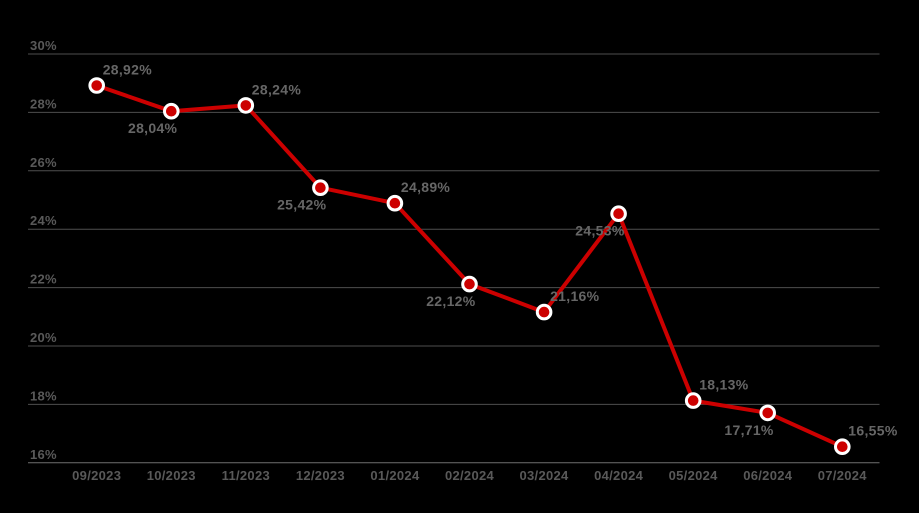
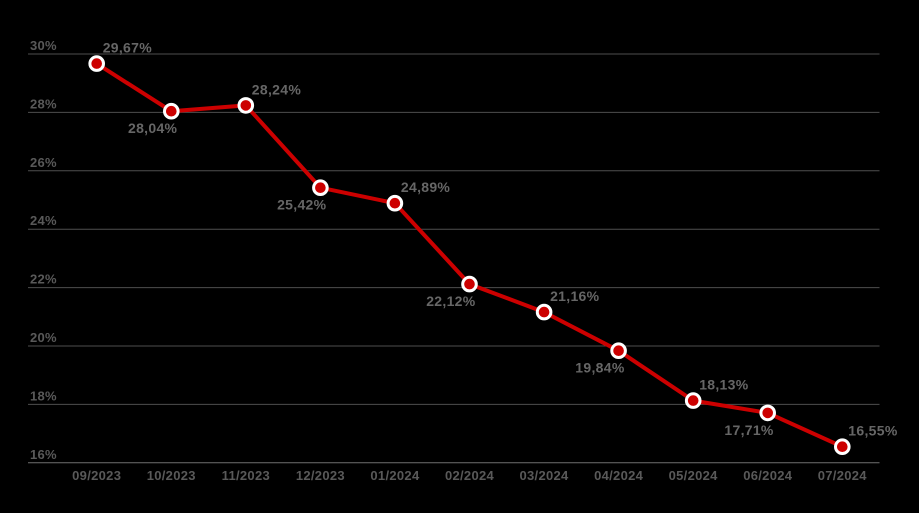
09/2023: 28,92% -> 29,67%
04/2024: 24,53% -> 19,84%
